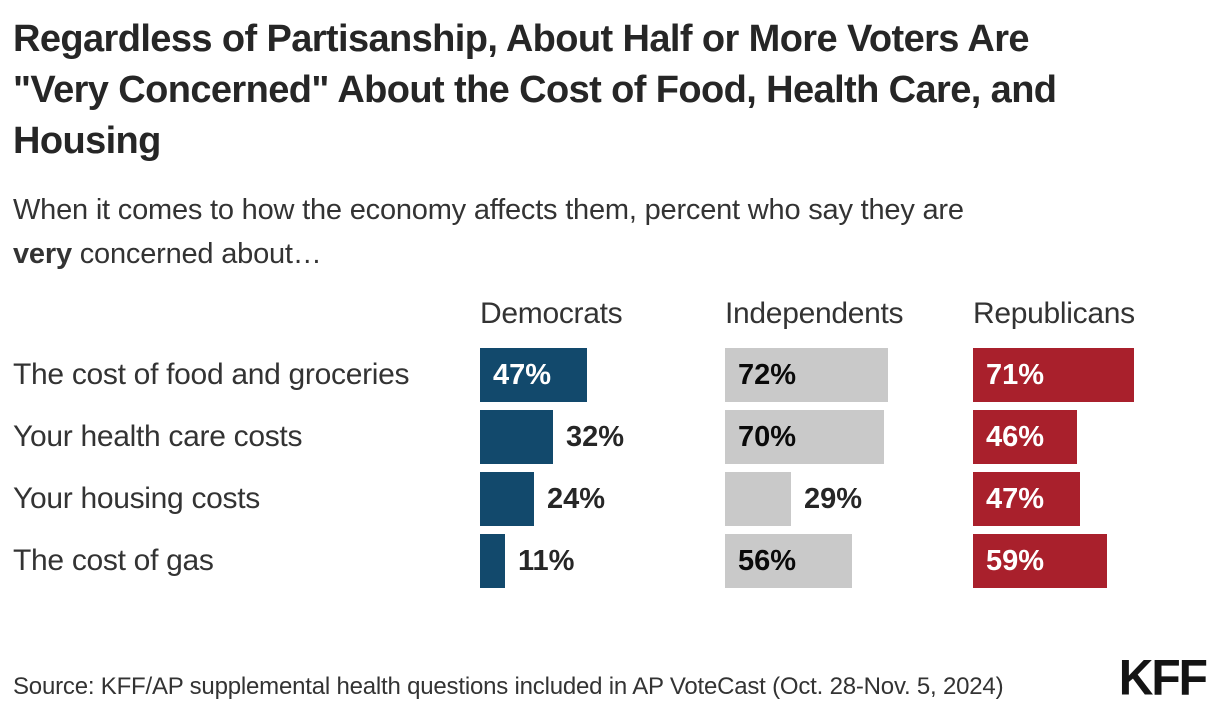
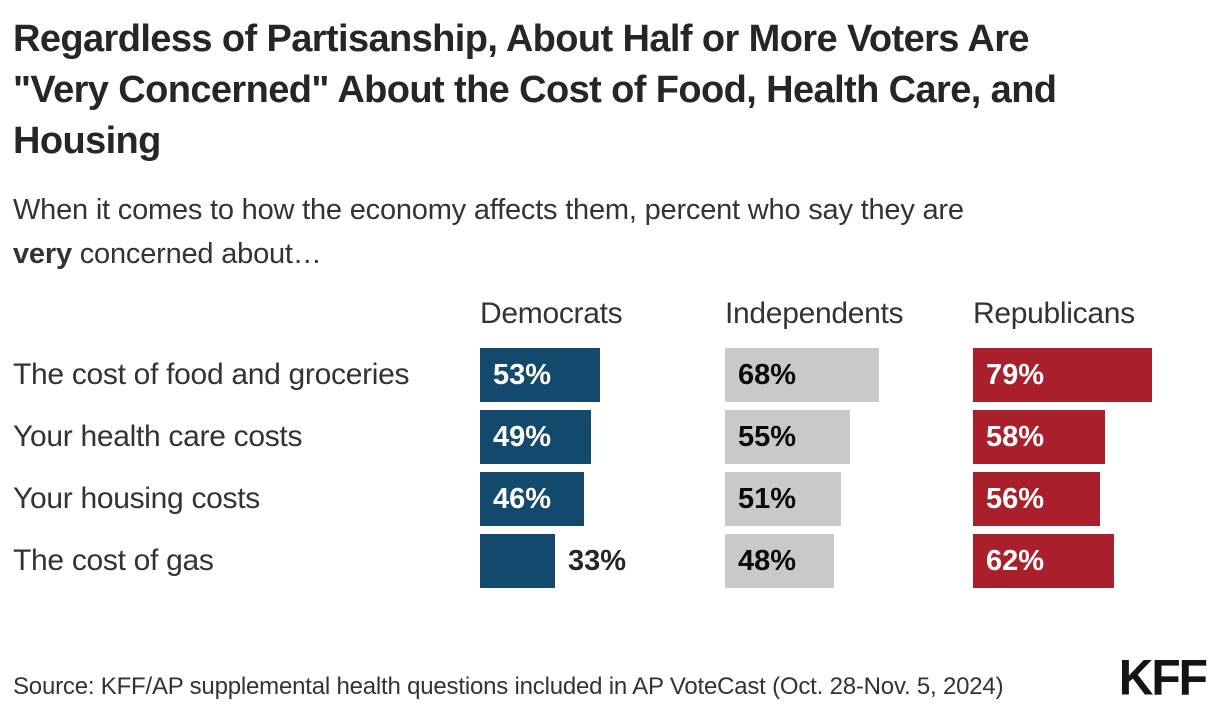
Democrats/The cost of food and groceries: 47% -> 53%
Independents/The cost of food and groceries: 72% -> 68%
Republicans/The cost of food and groceries: 71% -> 79%
Democrats/Your health care costs: 32% -> 49%
Independents/Your health care costs: 70% -> 55%
Republicans/Your health care costs: 46% -> 58%
Democrats/Your housing costs: 24% -> 46%
Independents/Your housing costs: 29% -> 51%
Republicans/Your housing costs: 47% -> 56%
Democrats/The cost of gas: 11% -> 33%
Independents/The cost of gas: 56% -> 48%
Republicans/The cost of gas: 59% -> 62%
